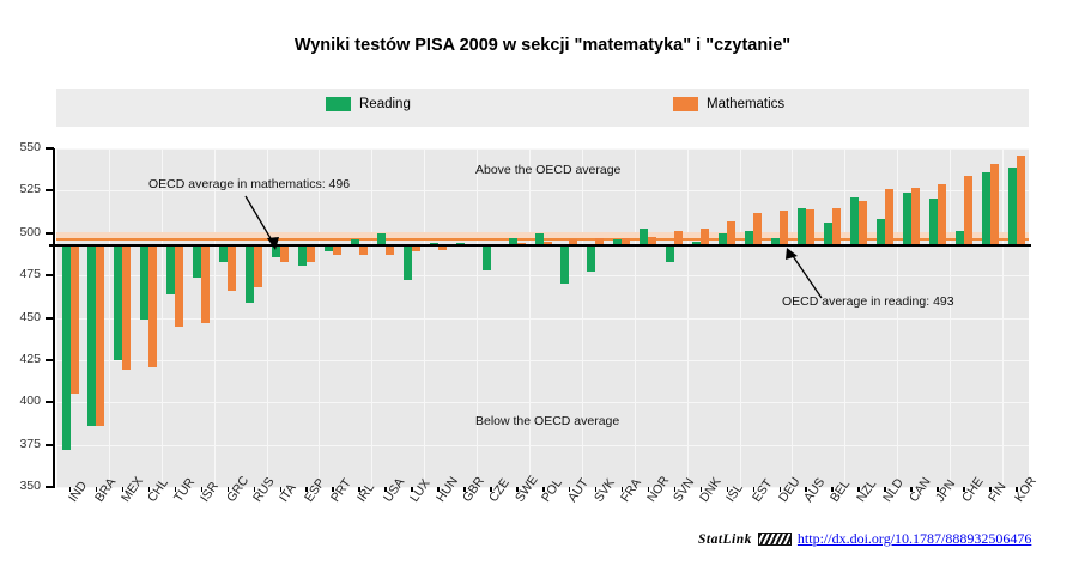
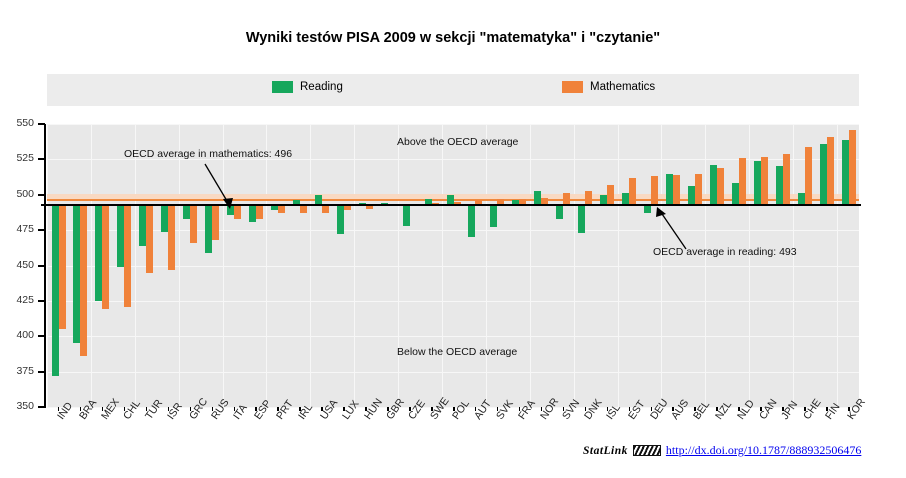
Reading/BRA: 386 -> 395
Reading/DNK: 495 -> 473
Reading/DEU: 497 -> 487
